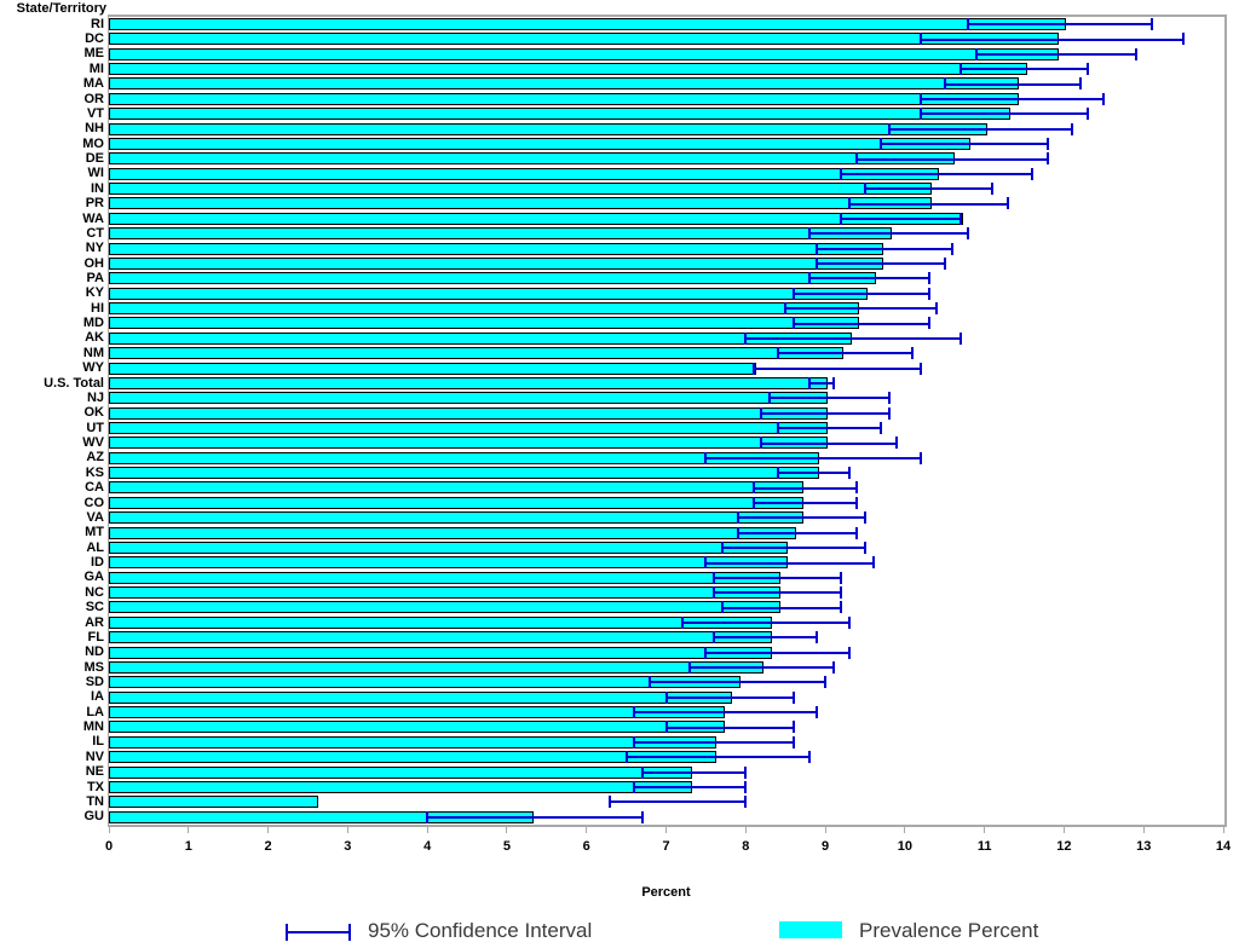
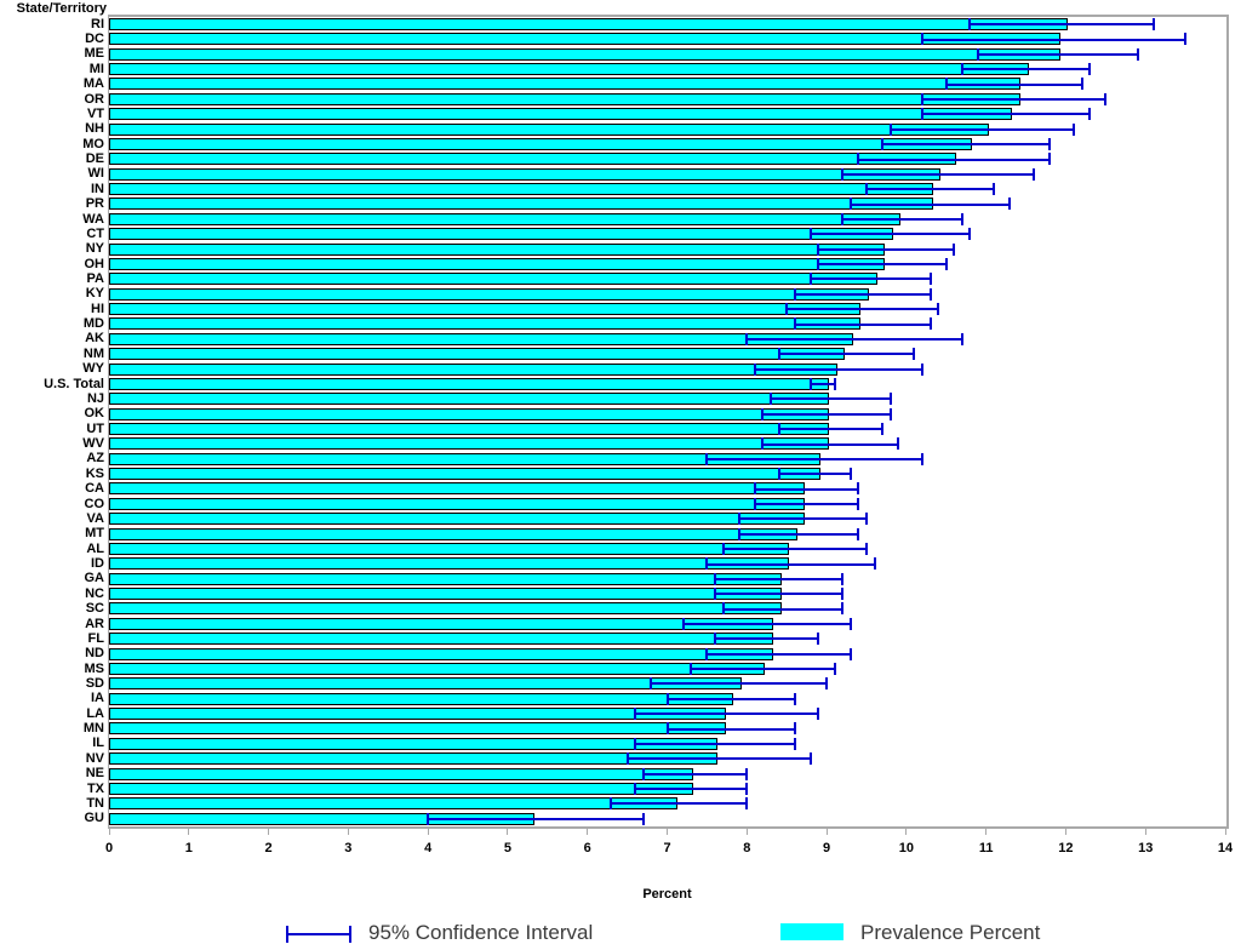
Prevalence Percent/WA: 10.7 -> 9.9
Prevalence Percent/WY: 8.1 -> 9.1
Prevalence Percent/TN: 2.6 -> 7.1
